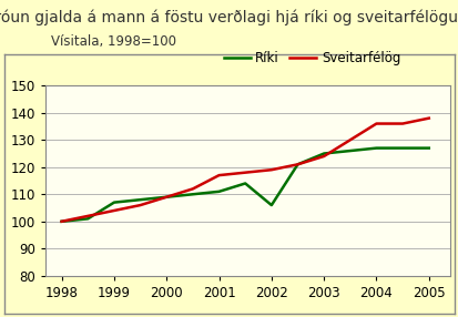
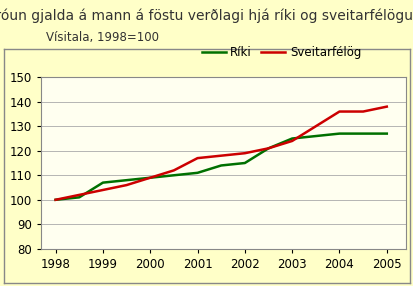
Ríki/2002: 106 -> 115
